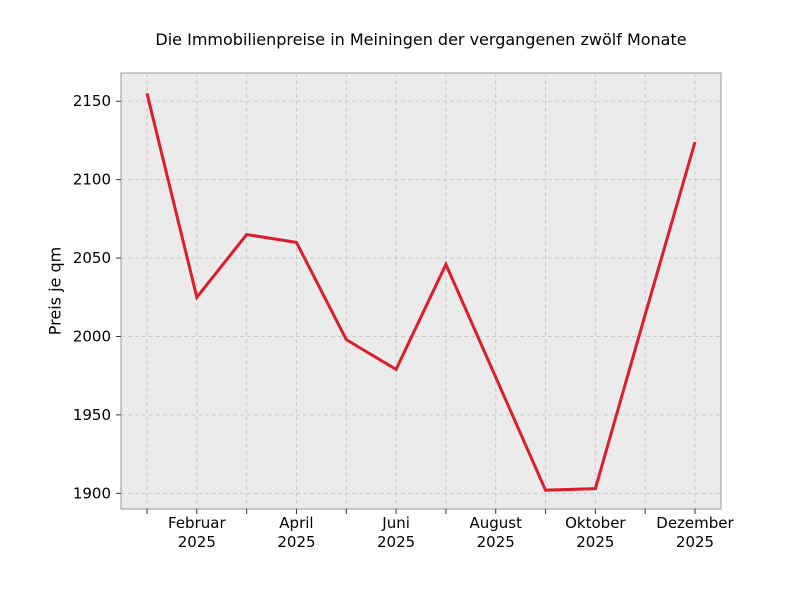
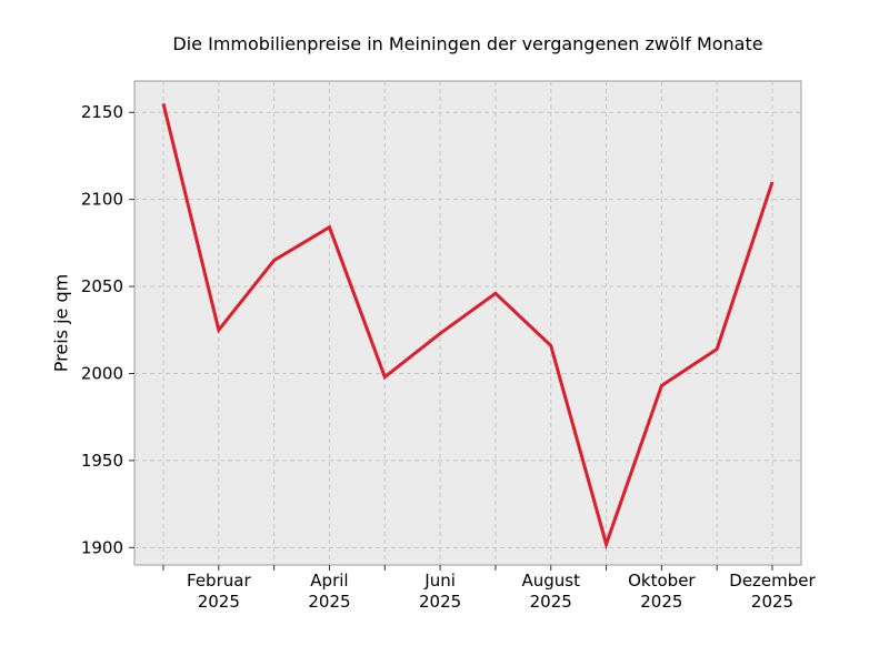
April: 2060 -> 2084
Juni: 1979 -> 2023
August: 1974 -> 2016
Oktober: 1903 -> 1993
Dezember: 2124 -> 2110
